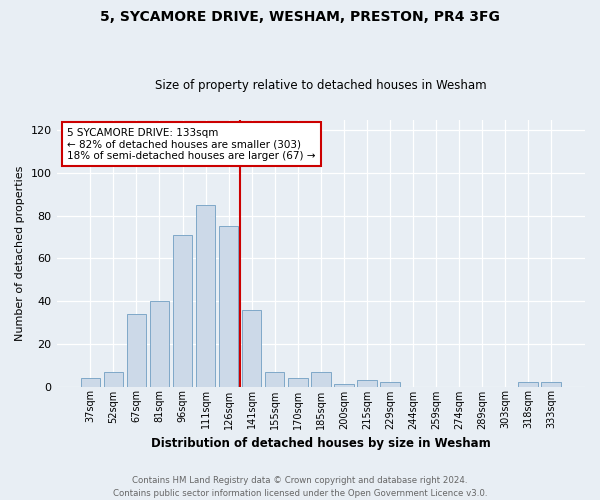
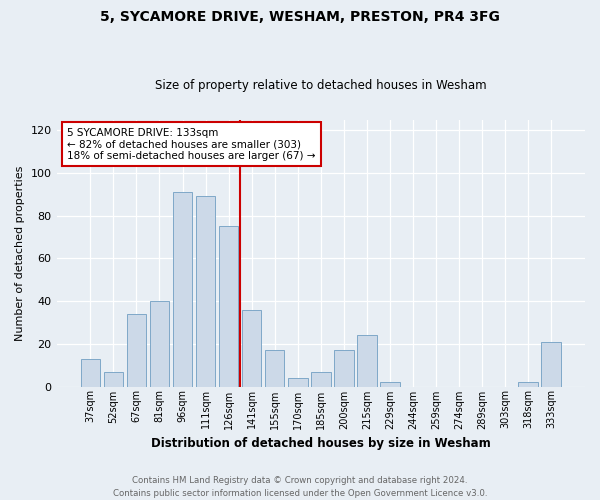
37sqm: 4 -> 13
96sqm: 71 -> 91
111sqm: 85 -> 89
155sqm: 7 -> 17
200sqm: 1 -> 17
215sqm: 3 -> 24
333sqm: 2 -> 21
